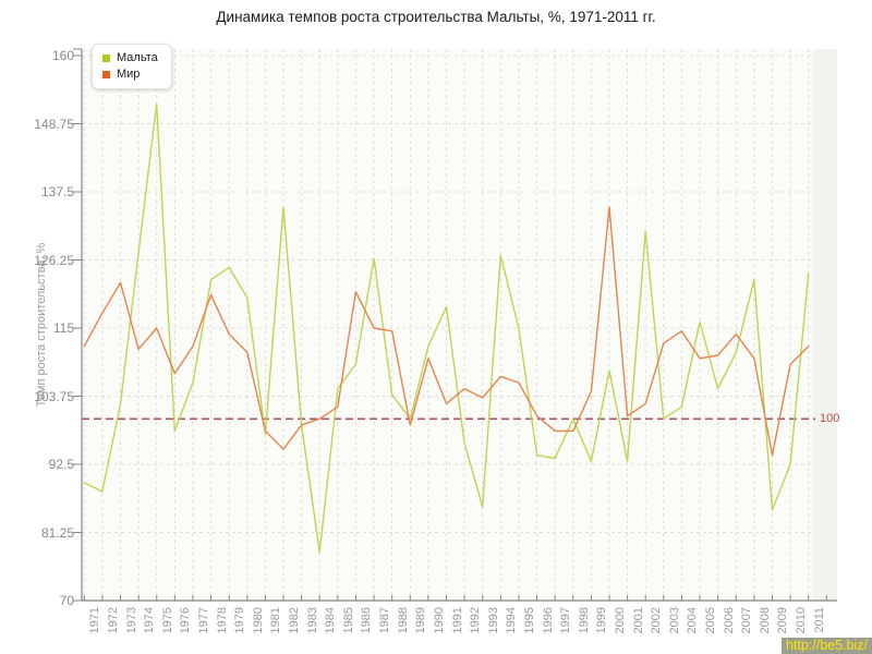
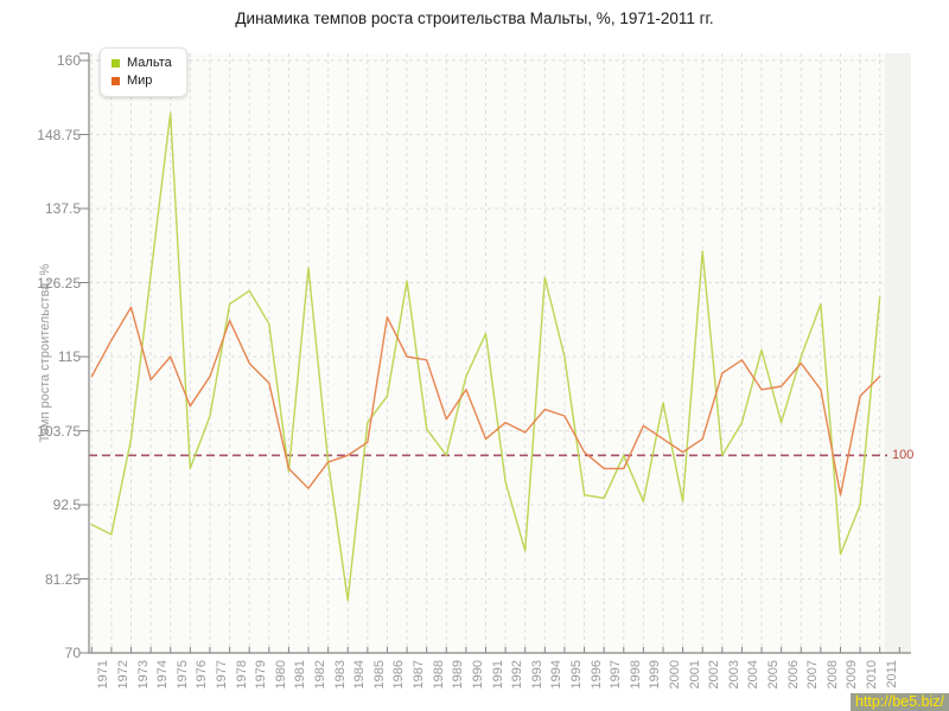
Мальта/1982: 135 -> 128
Мир/1989: 99 -> 106
Мир/2000: 135 -> 102
Мальта/2004: 102 -> 105
Мальта/2007: 111 -> 115
